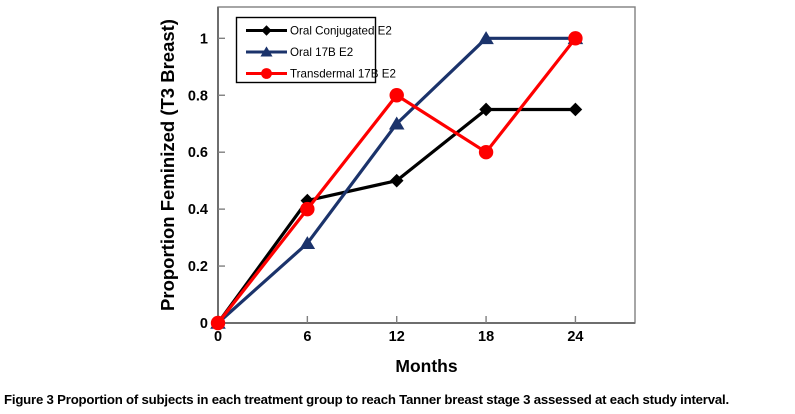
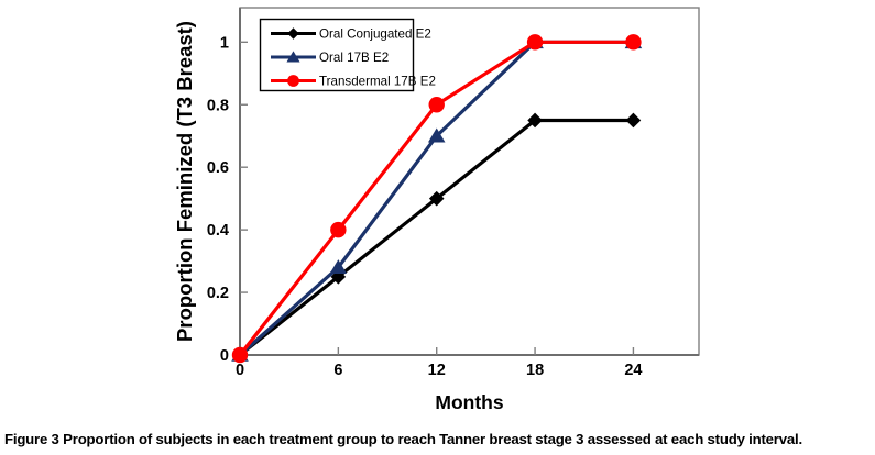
Oral Conjugated E2/6: 0.43 -> 0.25
Transdermal 17B E2/18: 0.6 -> 1.0
